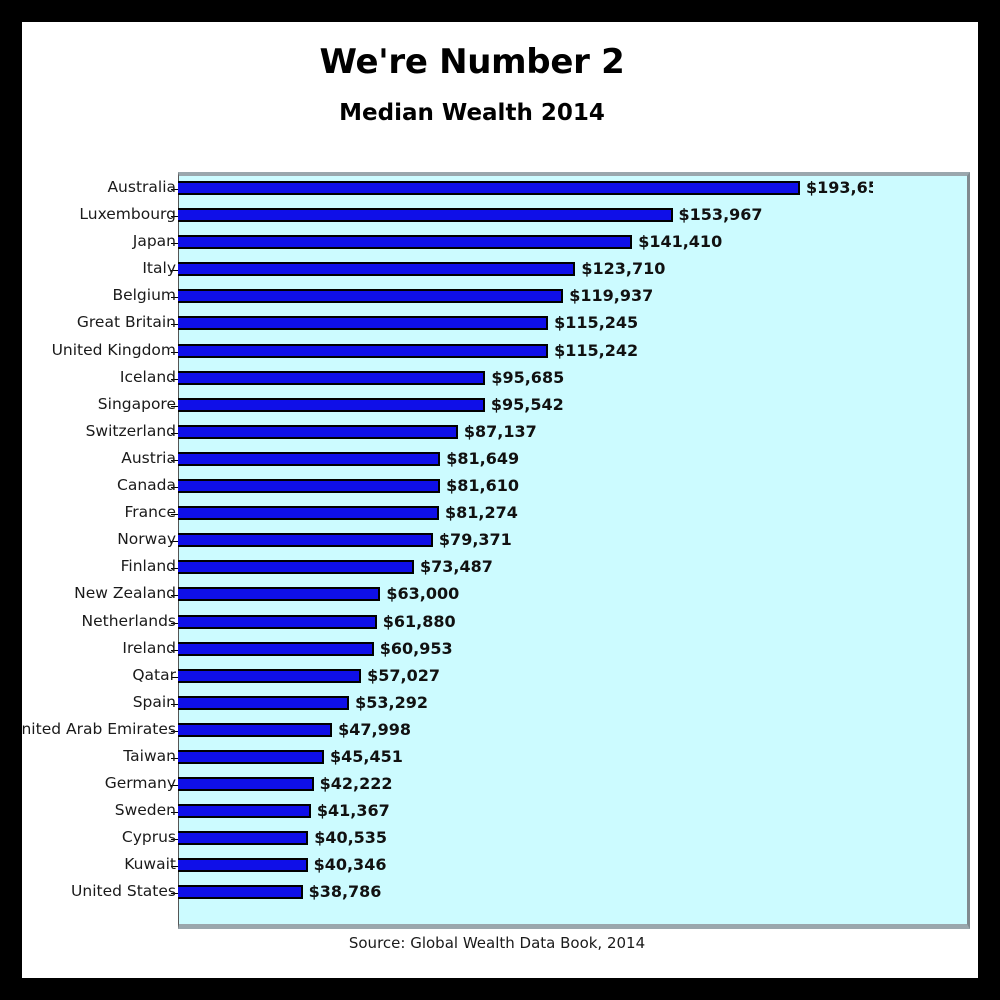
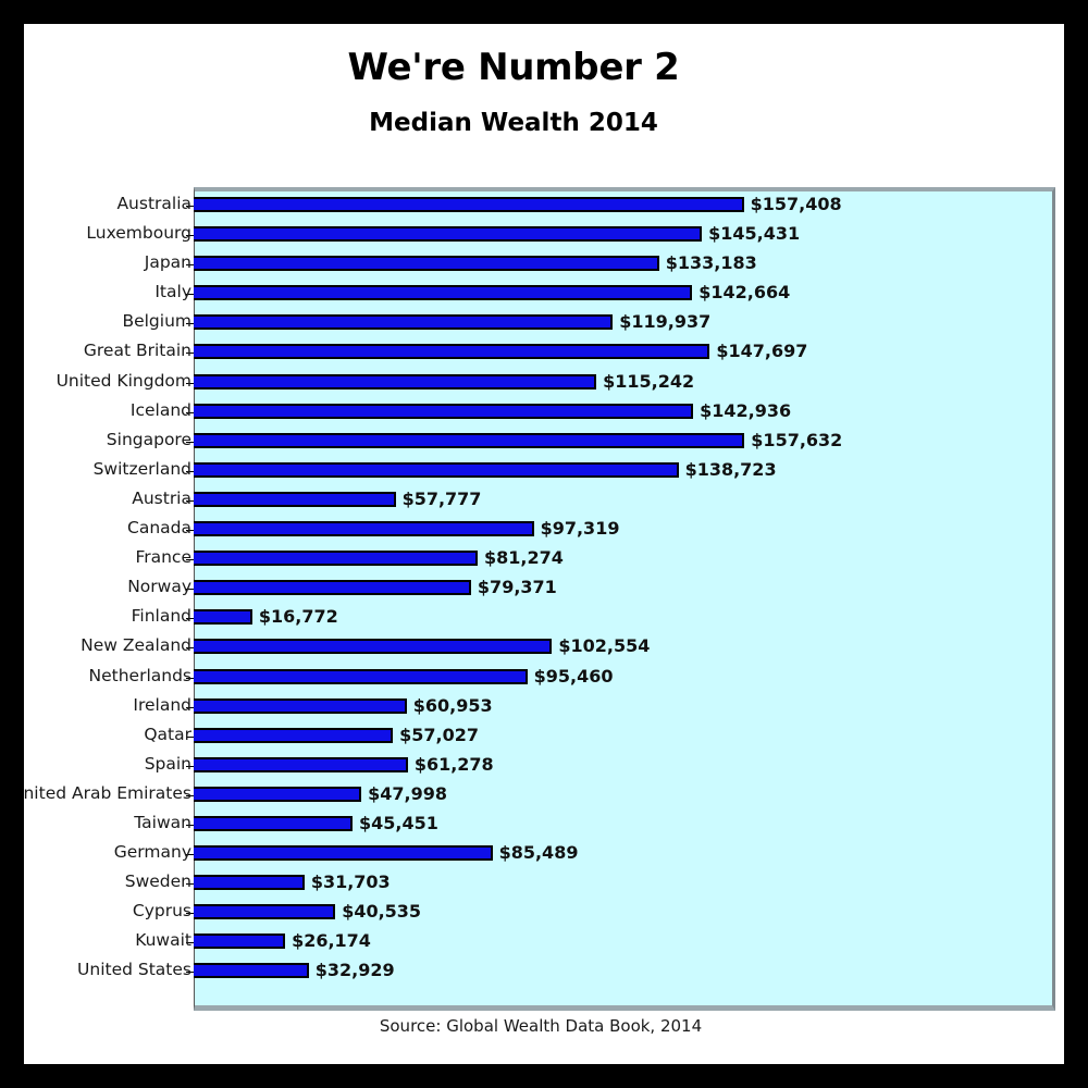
Australia: $193,653 -> $157,408
Luxembourg: $153,967 -> $145,431
Japan: $141,410 -> $133,183
Italy: $123,710 -> $142,664
Great Britain: $115,245 -> $147,697
Iceland: $95,685 -> $142,936
Singapore: $95,542 -> $157,632
Switzerland: $87,137 -> $138,723
Austria: $81,649 -> $57,777
Canada: $81,610 -> $97,319
Finland: $73,487 -> $16,772
New Zealand: $63,000 -> $102,554
Netherlands: $61,880 -> $95,460
Spain: $53,292 -> $61,278
Germany: $42,222 -> $85,489
Sweden: $41,367 -> $31,703
Kuwait: $40,346 -> $26,174
United States: $38,786 -> $32,929
